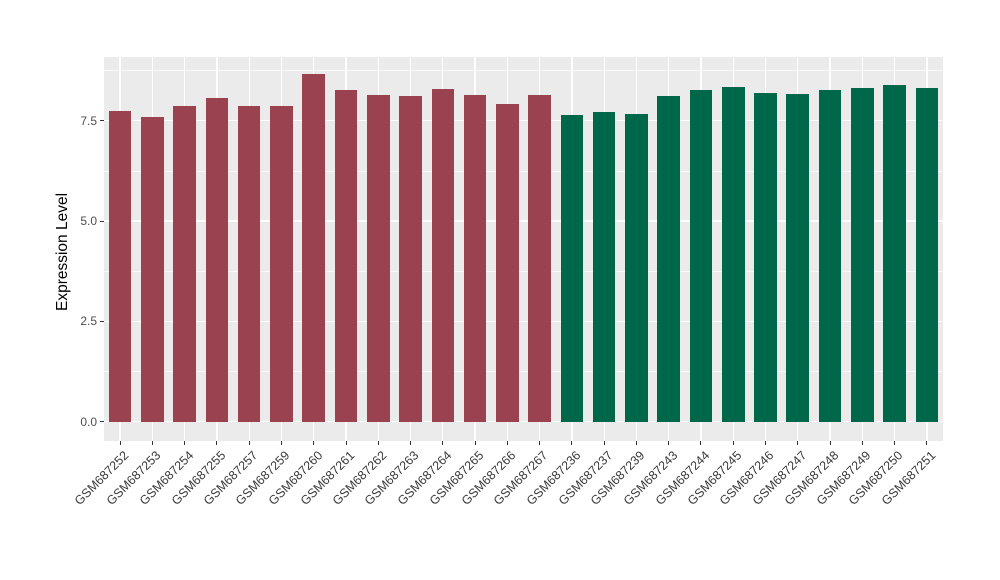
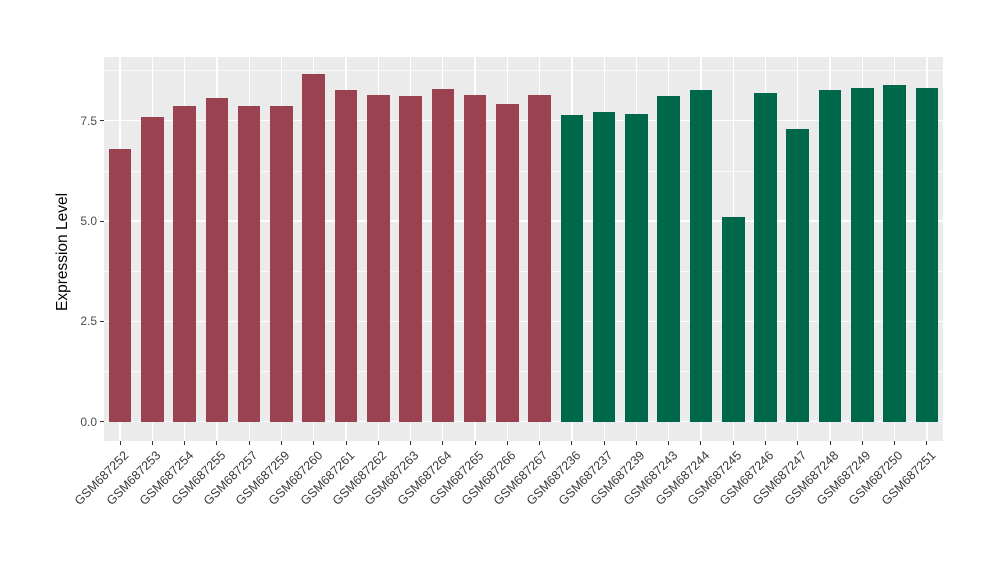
GSM687252: 7.8 -> 6.8
GSM687245: 8.3 -> 5.1
GSM687247: 8.2 -> 7.3
